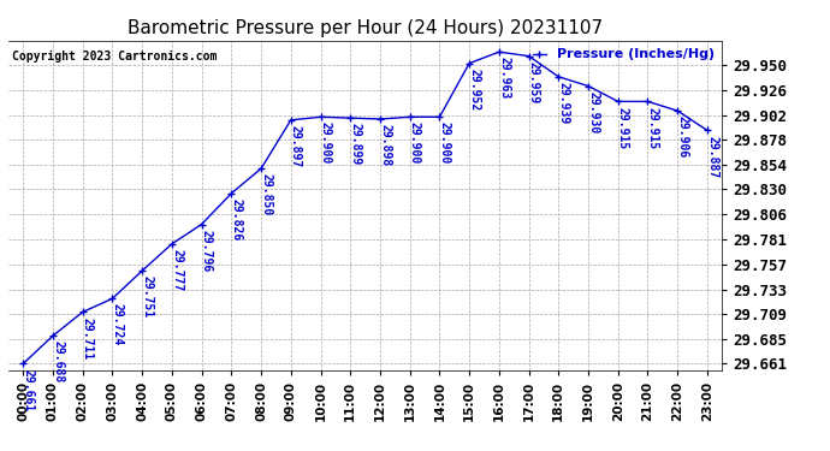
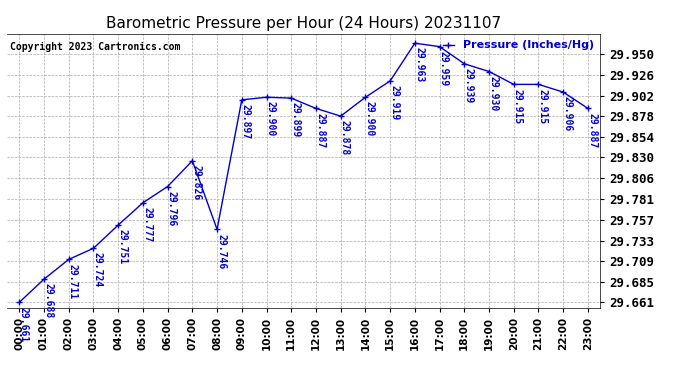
08:00: 29.850 -> 29.746
12:00: 29.898 -> 29.887
13:00: 29.900 -> 29.878
15:00: 29.952 -> 29.919
